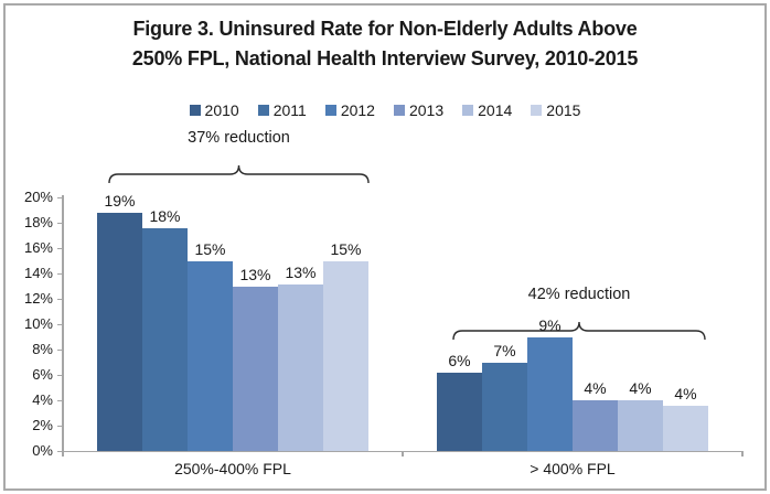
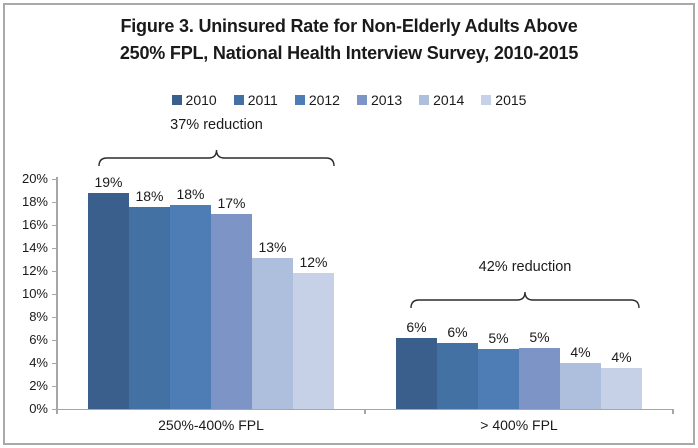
2012/250%-400% FPL: 15% -> 18%
2013/250%-400% FPL: 13% -> 17%
2015/250%-400% FPL: 15% -> 12%
2011/> 400% FPL: 7% -> 6%
2012/> 400% FPL: 9% -> 5%
2013/> 400% FPL: 4% -> 5%
